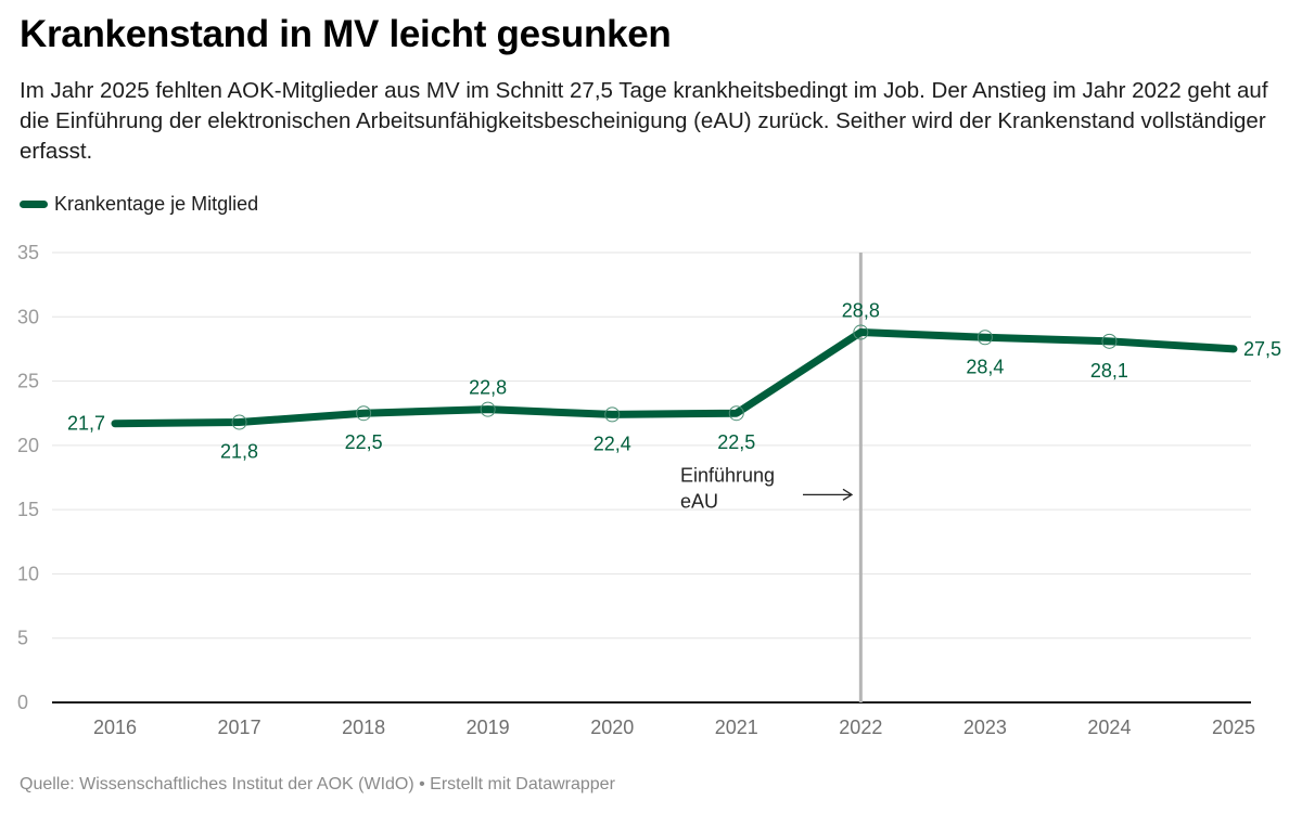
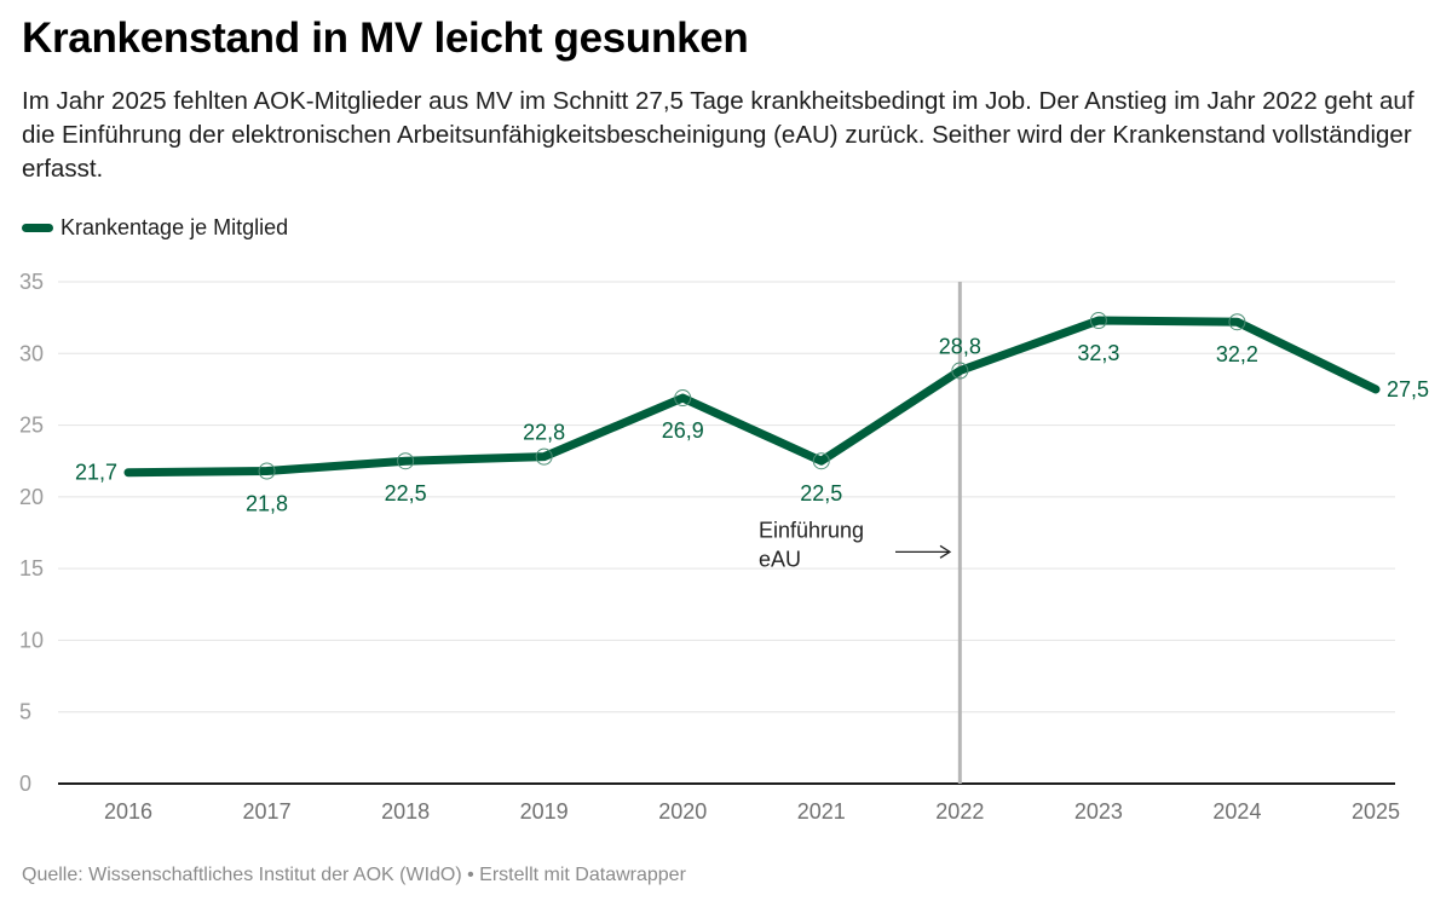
2020: 22,4 -> 26,9
2023: 28,4 -> 32,3
2024: 28,1 -> 32,2
